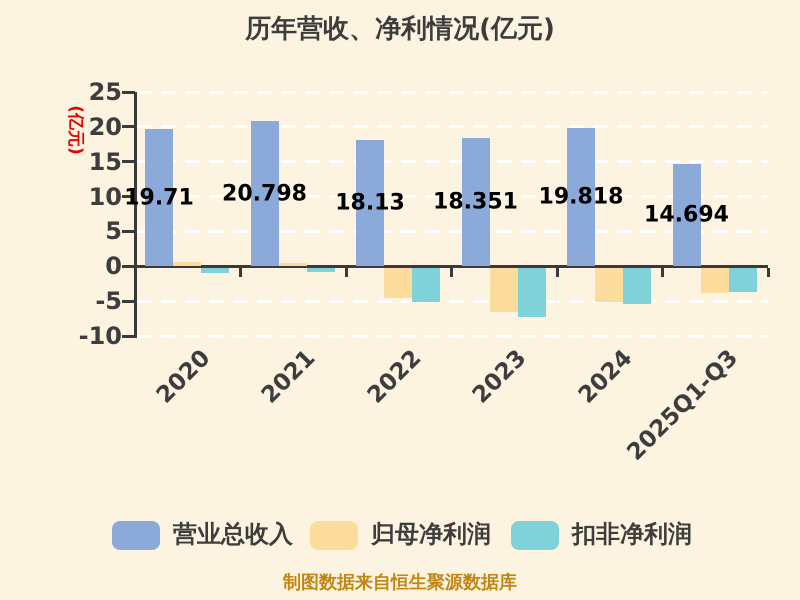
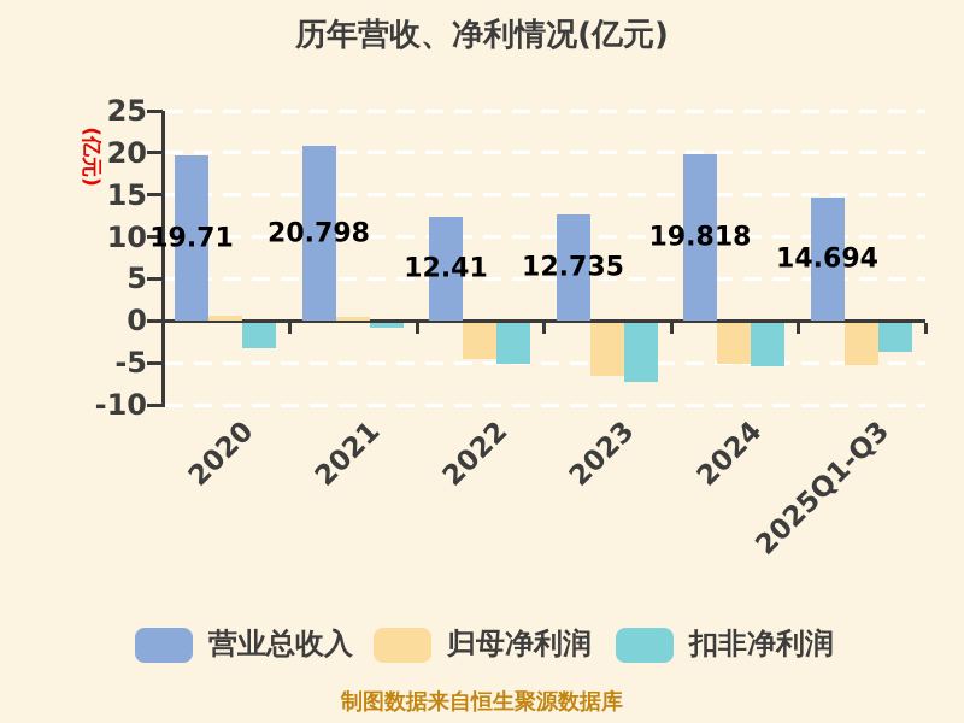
扣非净利润/2020: -1 -> -3
营业总收入/2022: 18.13 -> 12.41
营业总收入/2023: 18.351 -> 12.735
归母净利润/2025Q1-Q3: -4 -> -5
